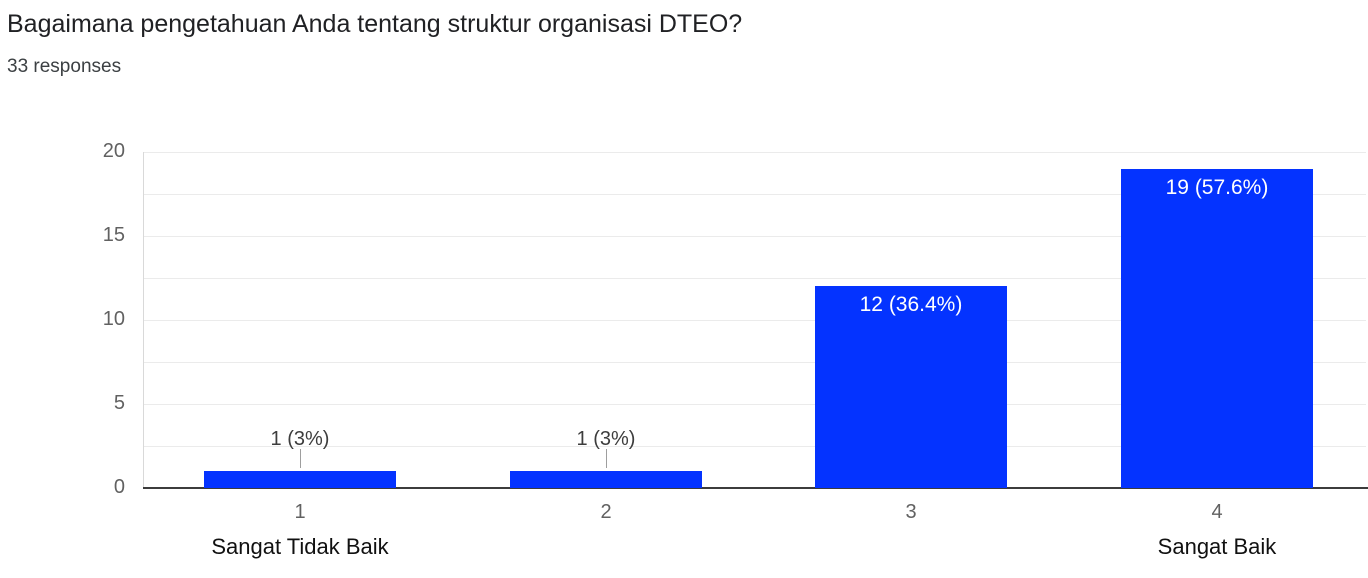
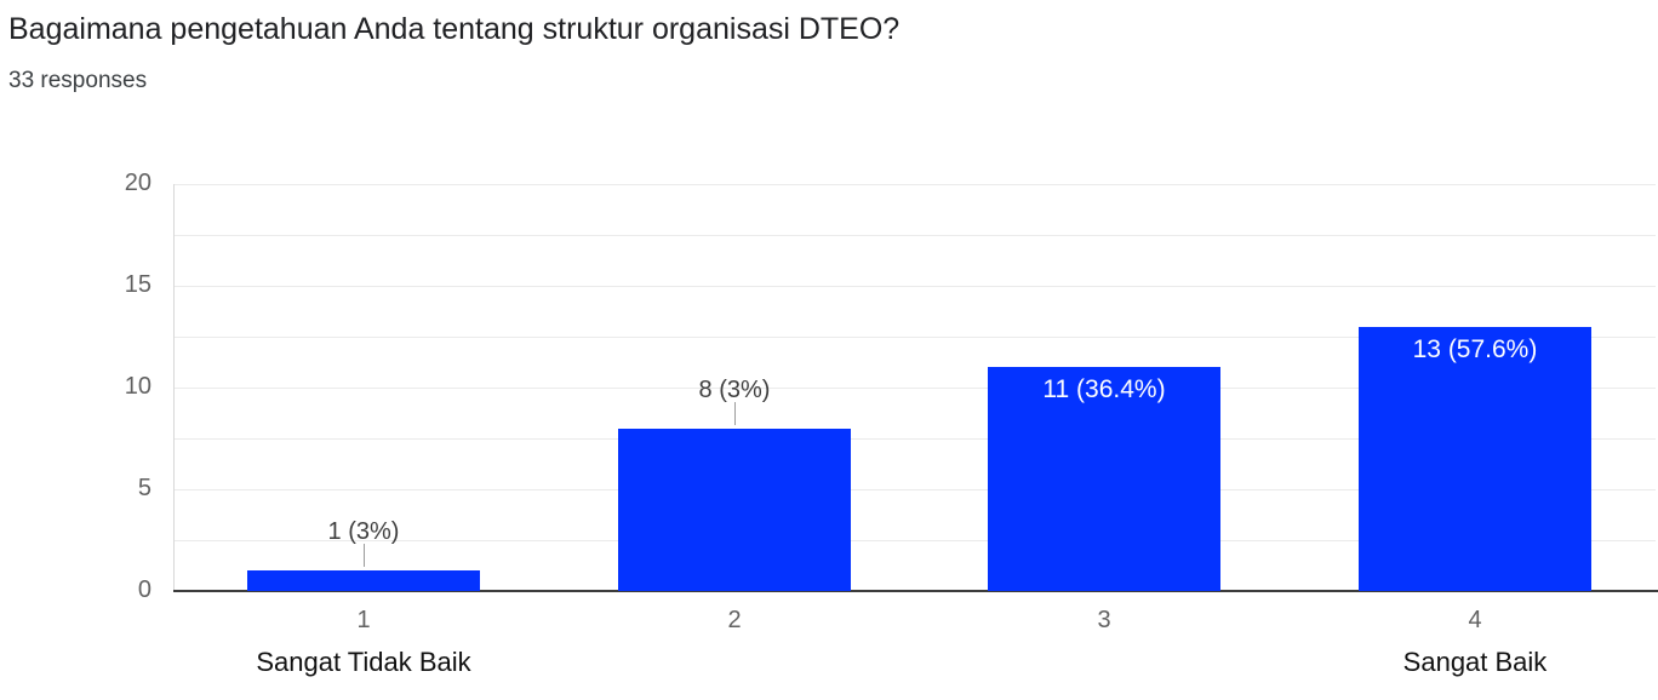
2: 1 -> 8
3: 12 -> 11
4: 19 -> 13
